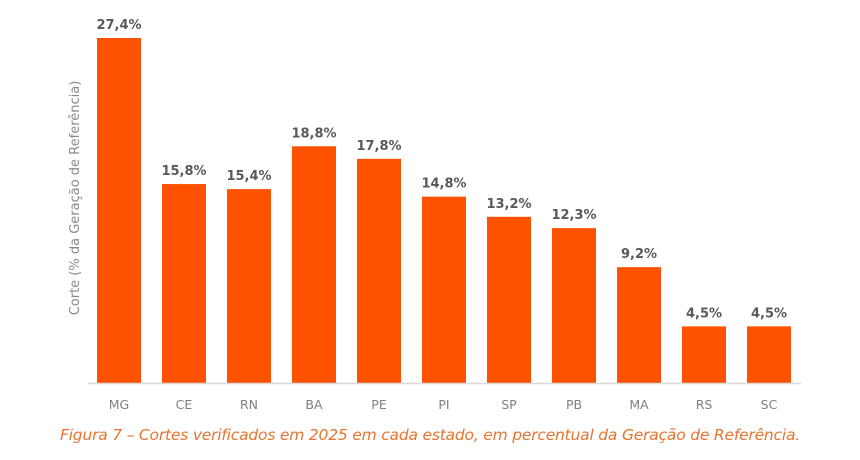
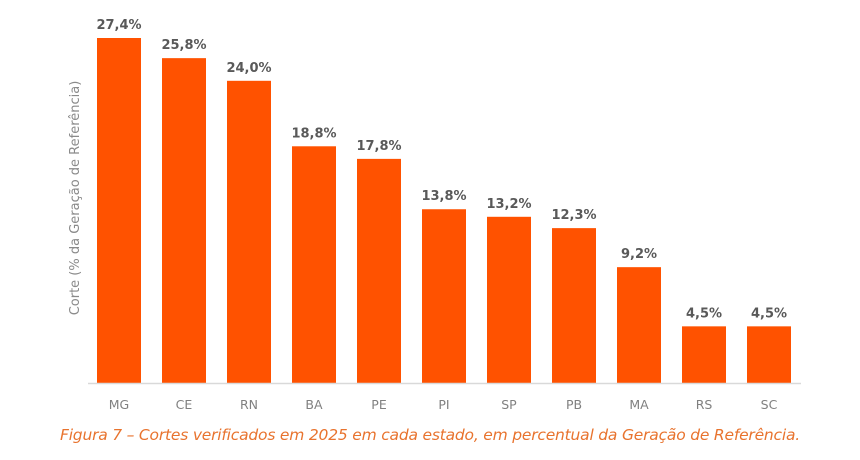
CE: 15,8% -> 25,8%
RN: 15,4% -> 24,0%
PI: 14,8% -> 13,8%
